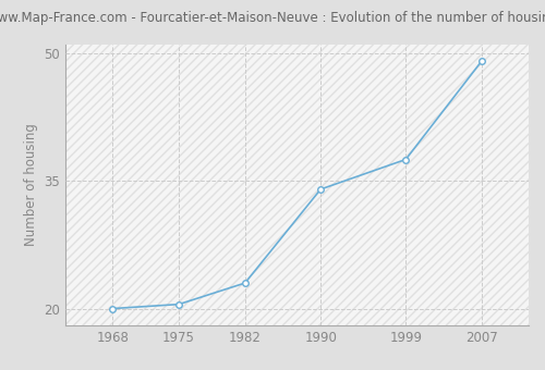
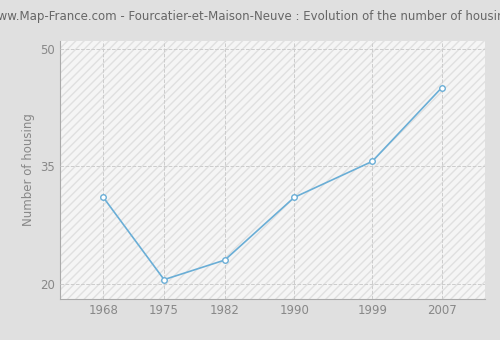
1968: 20.0 -> 31.0
1990: 34.0 -> 31.0
1999: 37.5 -> 35.6
2007: 49.0 -> 45.0
